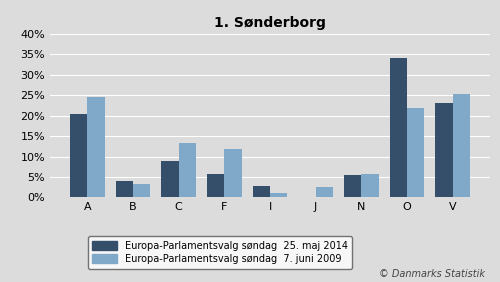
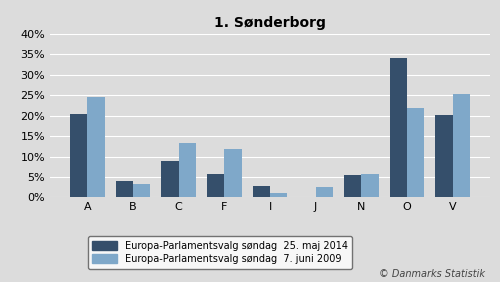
Europa-Parlamentsvalg søndag 25. maj 2014/V: 23.0% -> 20.2%
